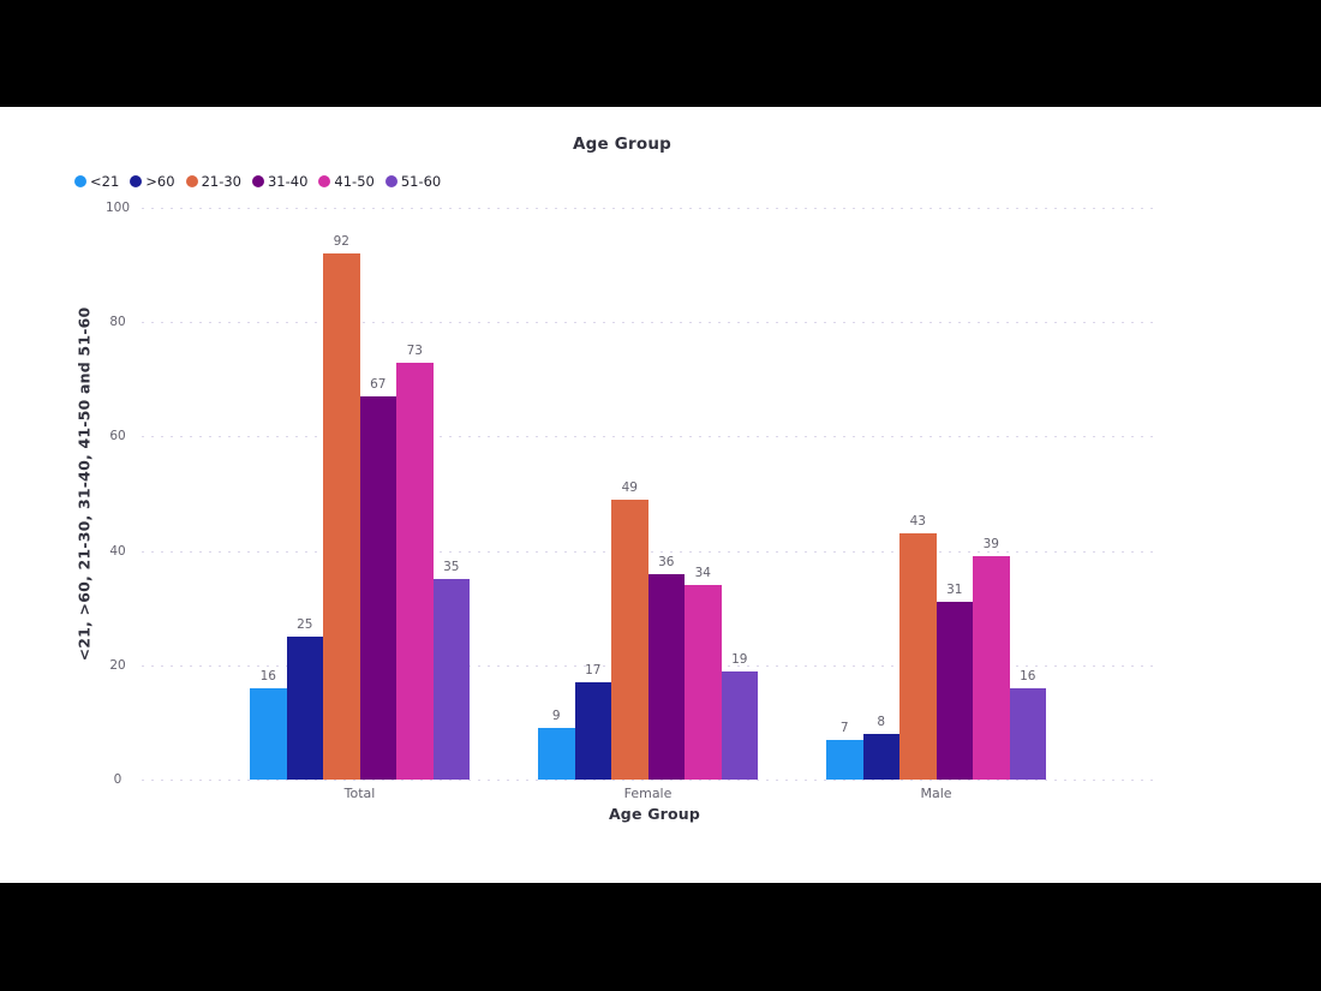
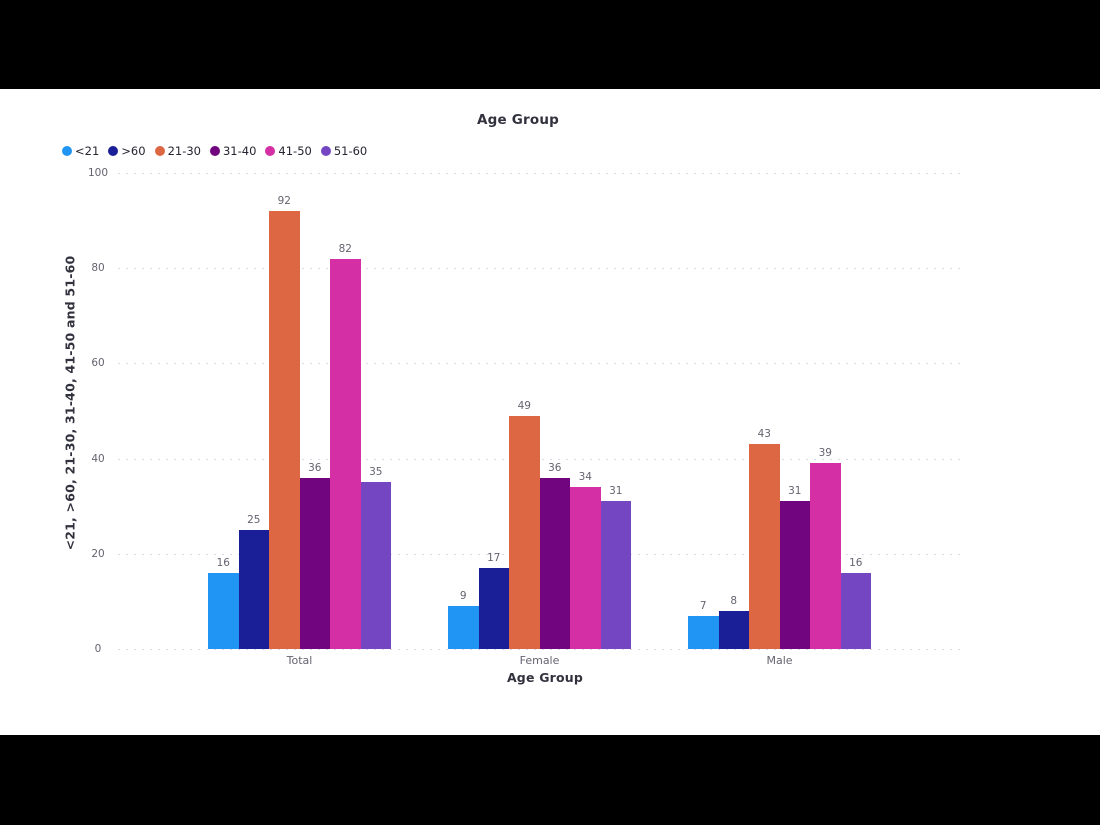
31-40/Total: 67 -> 36
41-50/Total: 73 -> 82
51-60/Female: 19 -> 31
